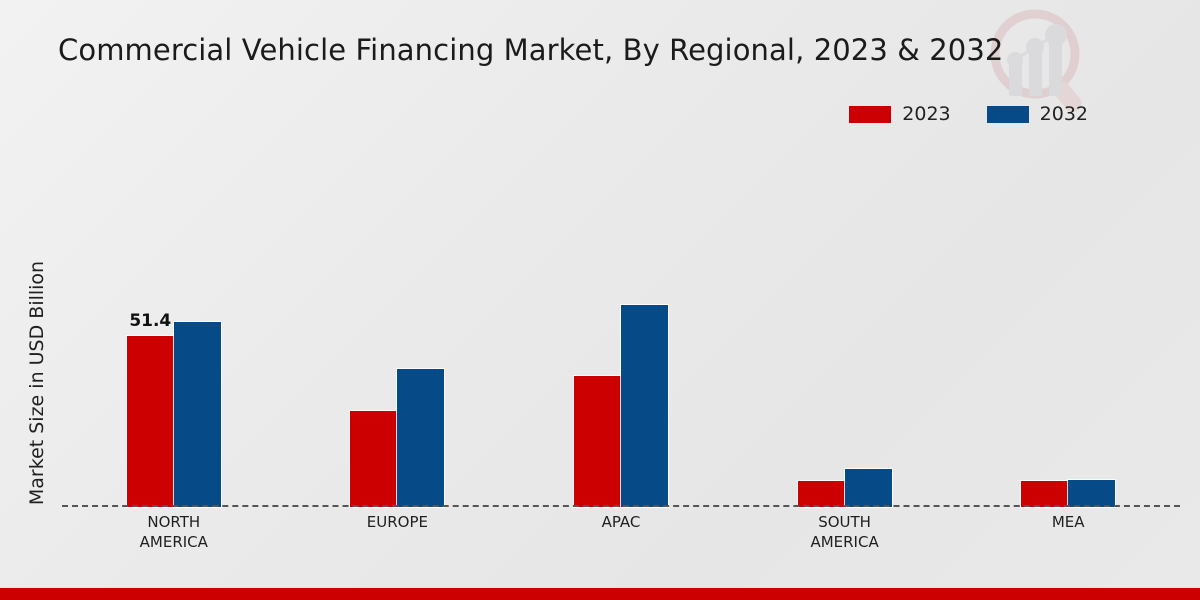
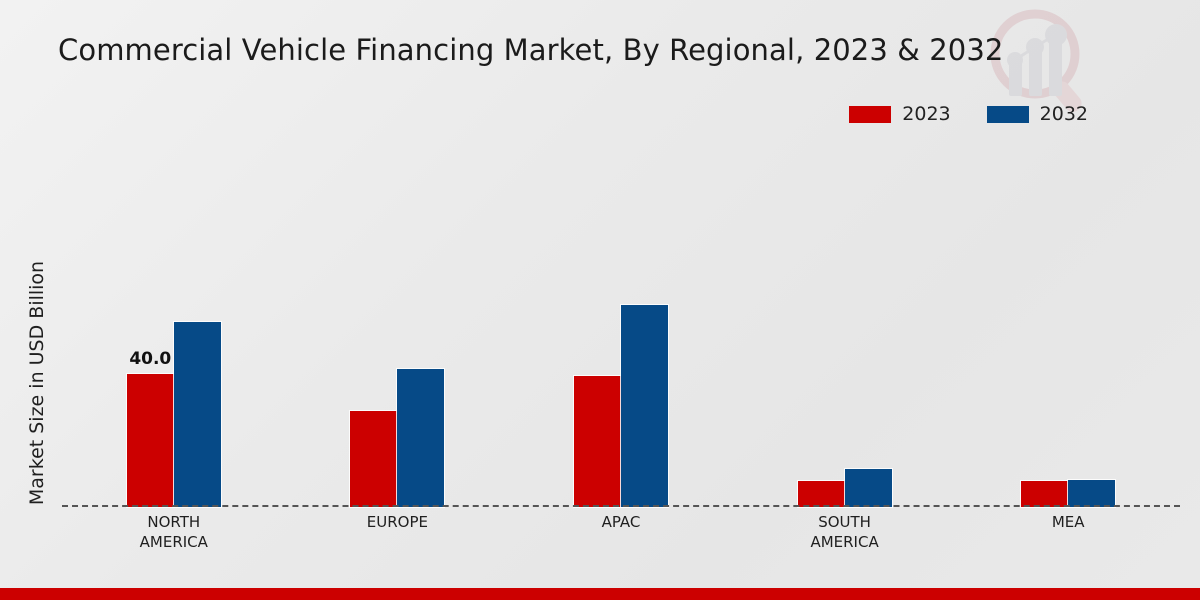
2023/NORTH AMERICA: 51.4 -> 40.0
